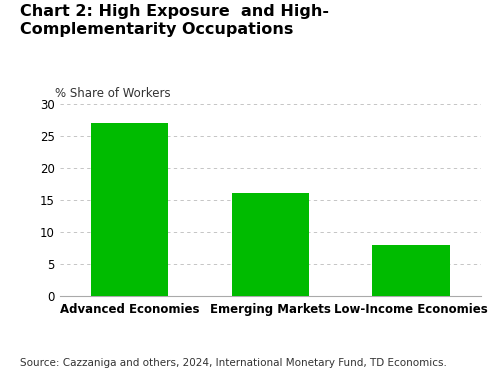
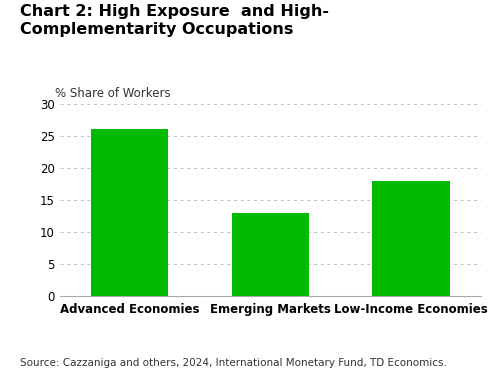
Advanced Economies: 27 -> 26
Emerging Markets: 16 -> 13
Low-Income Economies: 8 -> 18
